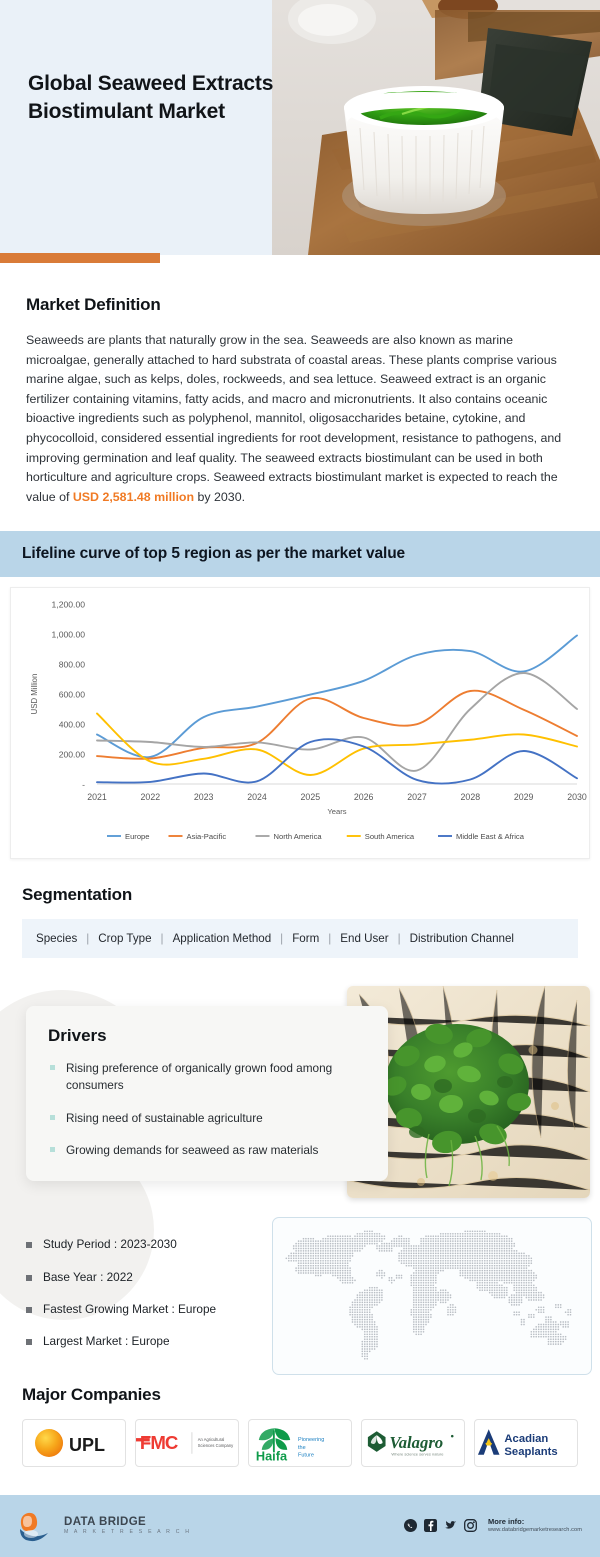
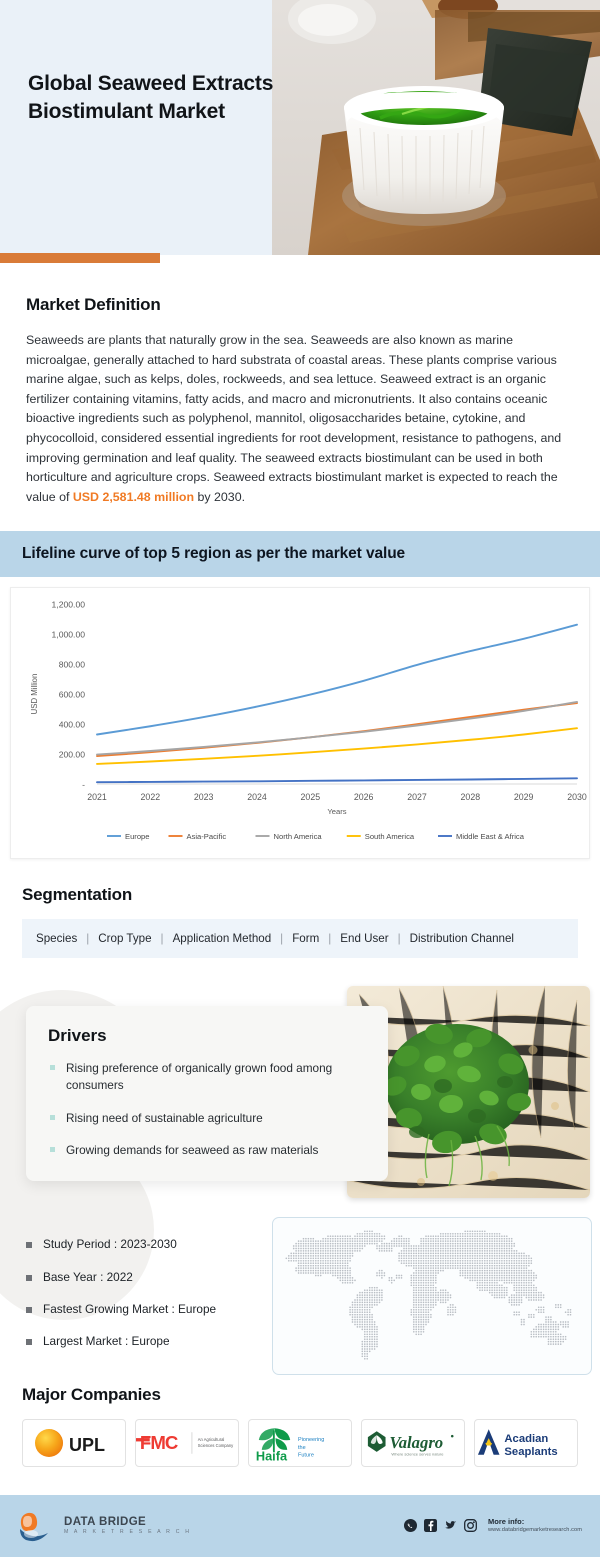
North America/2021: 290 -> 200
South America/2021: 470 -> 130
Europe/2022: 180 -> 380
Asia-Pacific/2022: 170 -> 210
North America/2022: 280 -> 220
Middle East & Africa/2023: 70 -> 20
South America/2024: 230 -> 190
Asia-Pacific/2025: 570 -> 310
North America/2025: 230 -> 310
South America/2025: 60 -> 210
Middle East & Africa/2025: 280 -> 20
Asia-Pacific/2026: 440 -> 350
North America/2026: 310 -> 350
Middle East & Africa/2026: 250 -> 20
Europe/2027: 860 -> 790
North America/2027: 90 -> 390
Asia-Pacific/2028: 620 -> 450
North America/2028: 500 -> 440
Europe/2029: 750 -> 970
North America/2029: 740 -> 490
Middle East & Africa/2029: 220 -> 30
Europe/2030: 990 -> 1060
Asia-Pacific/2030: 320 -> 540
North America/2030: 500 -> 550
South America/2030: 250 -> 370
